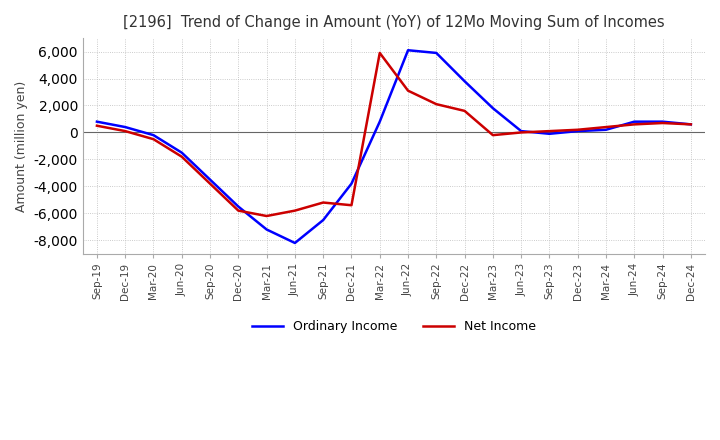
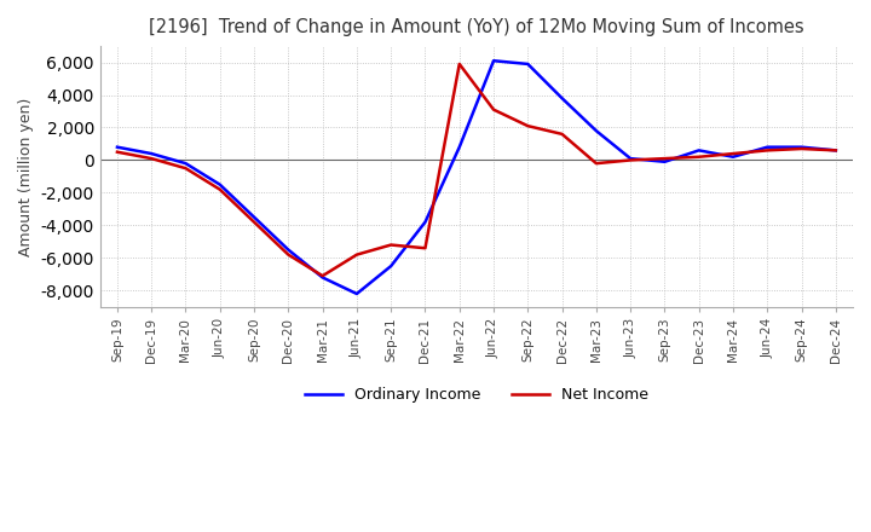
Net Income/Mar-21: -6,200 -> -7,100
Ordinary Income/Dec-23: 100 -> 600
